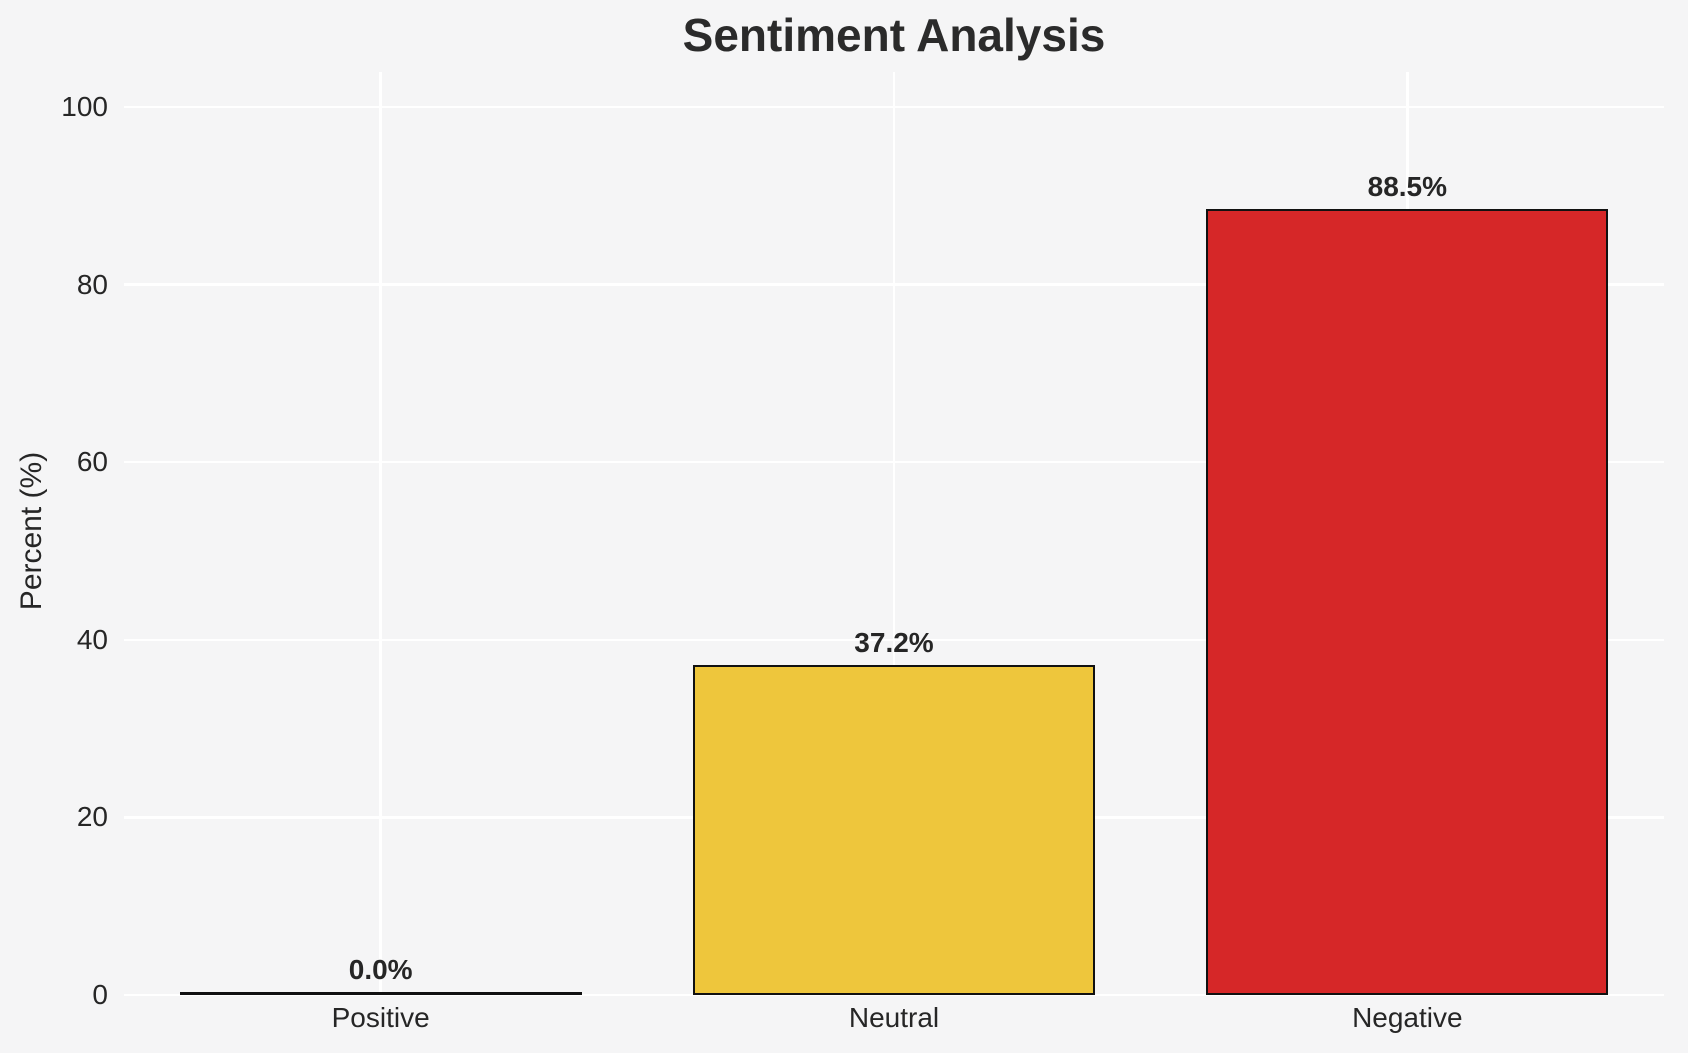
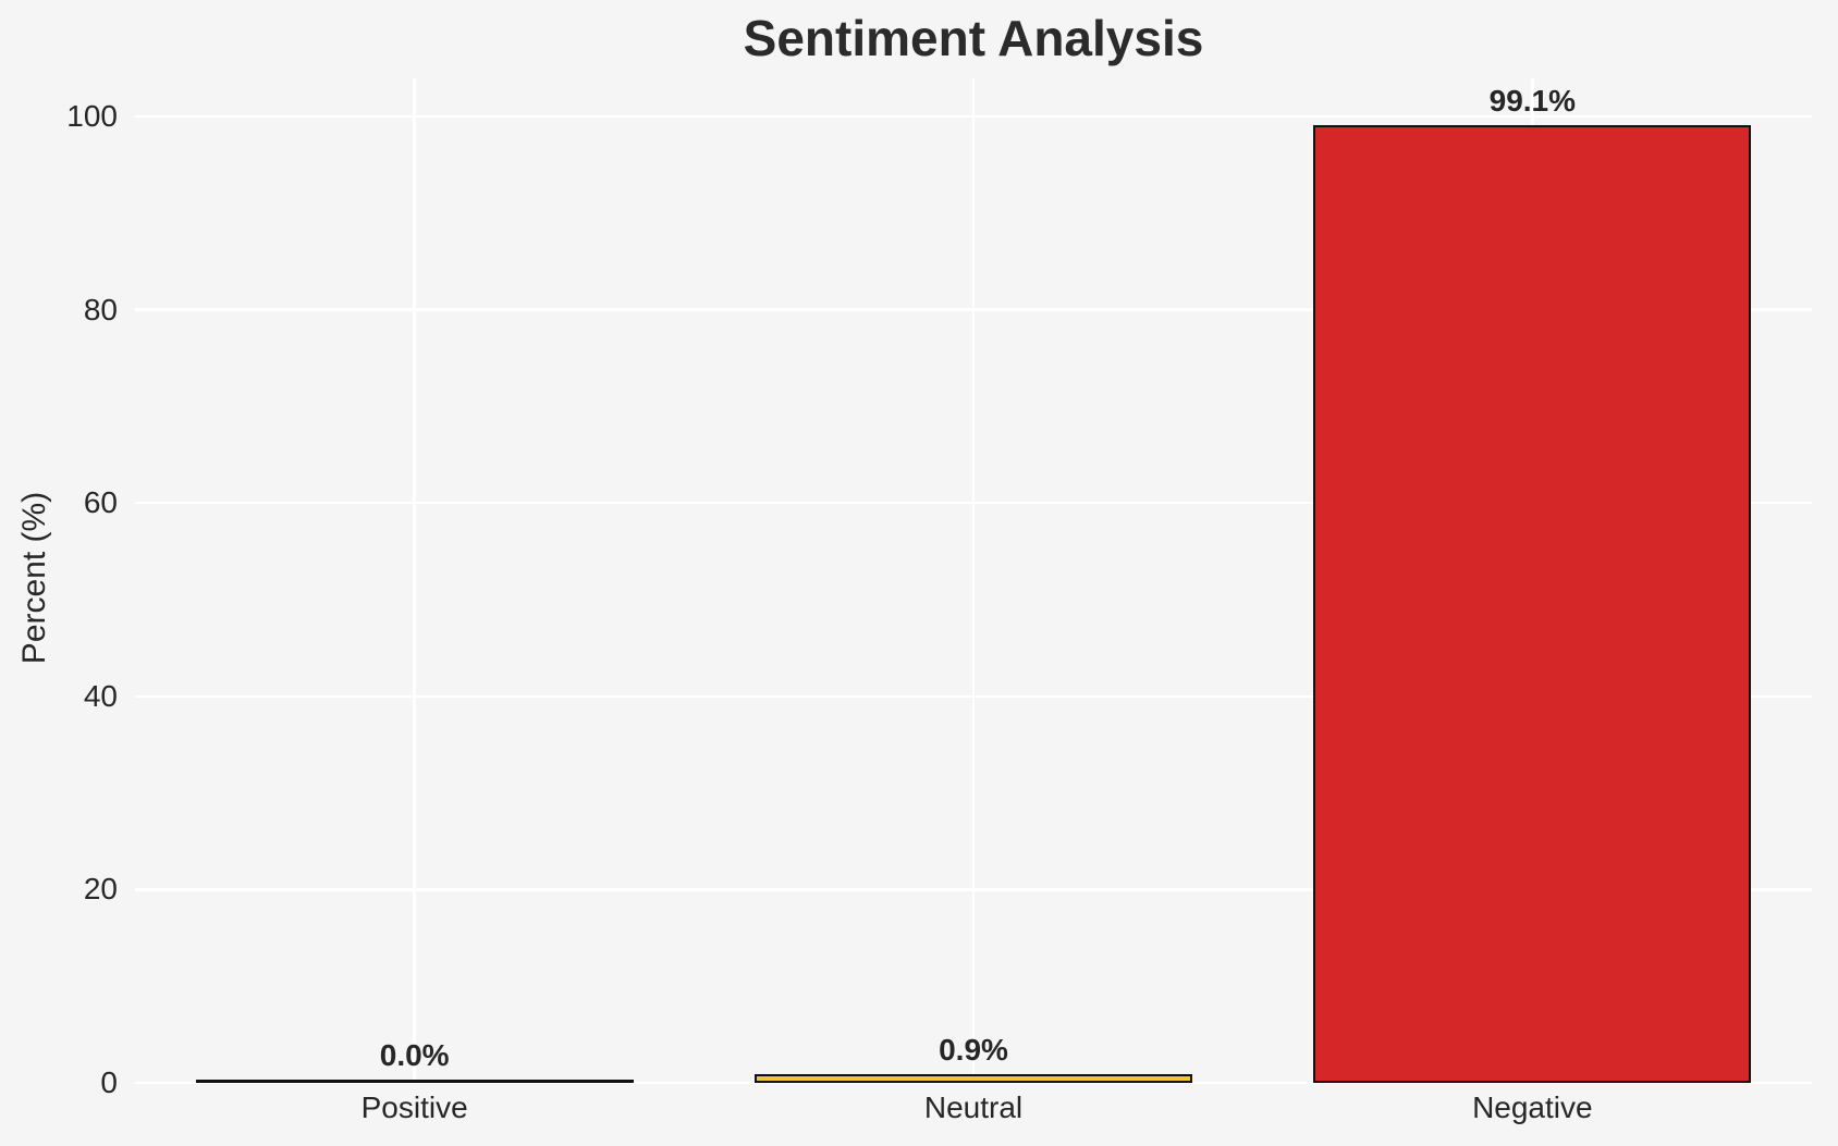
Neutral: 37.2% -> 0.9%
Negative: 88.5% -> 99.1%
